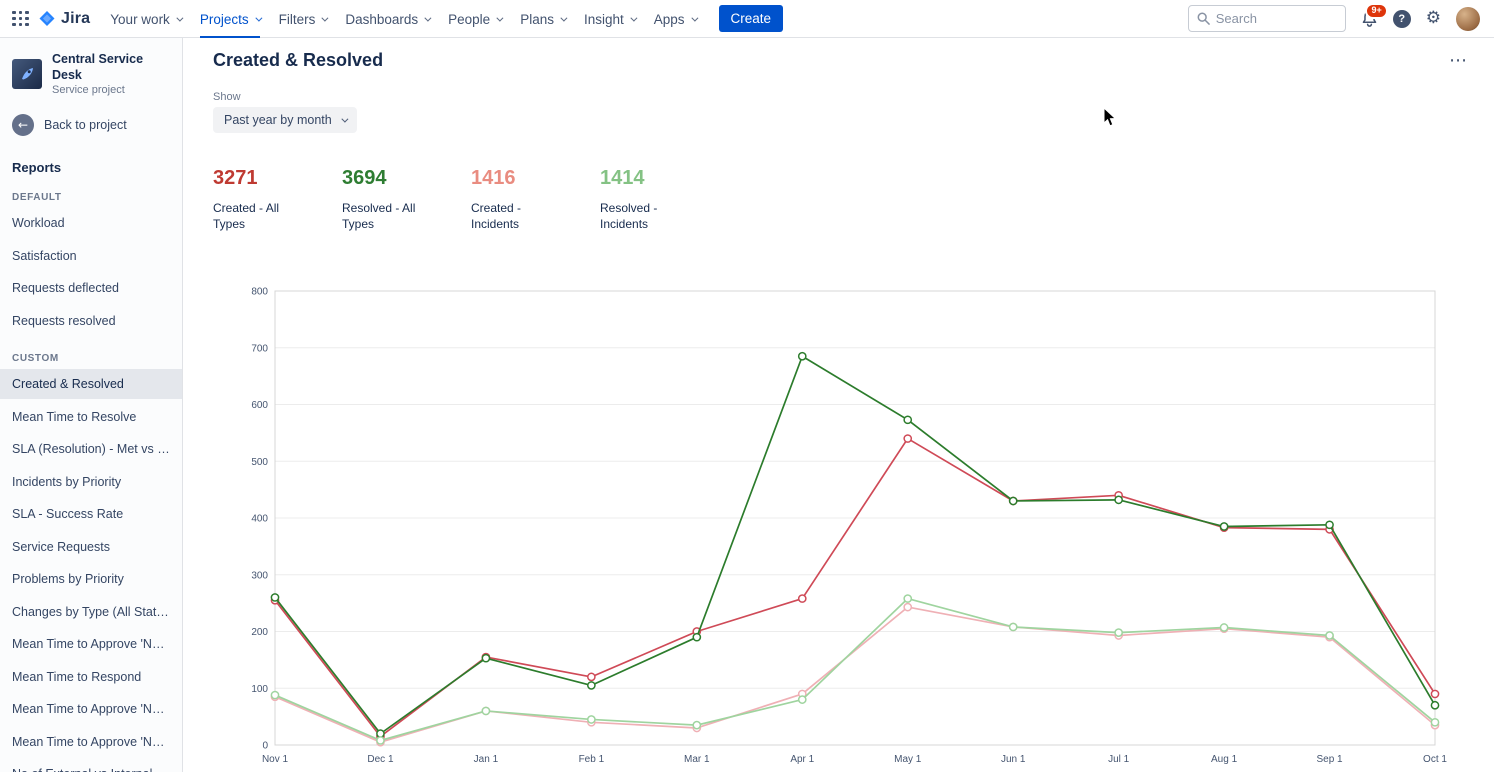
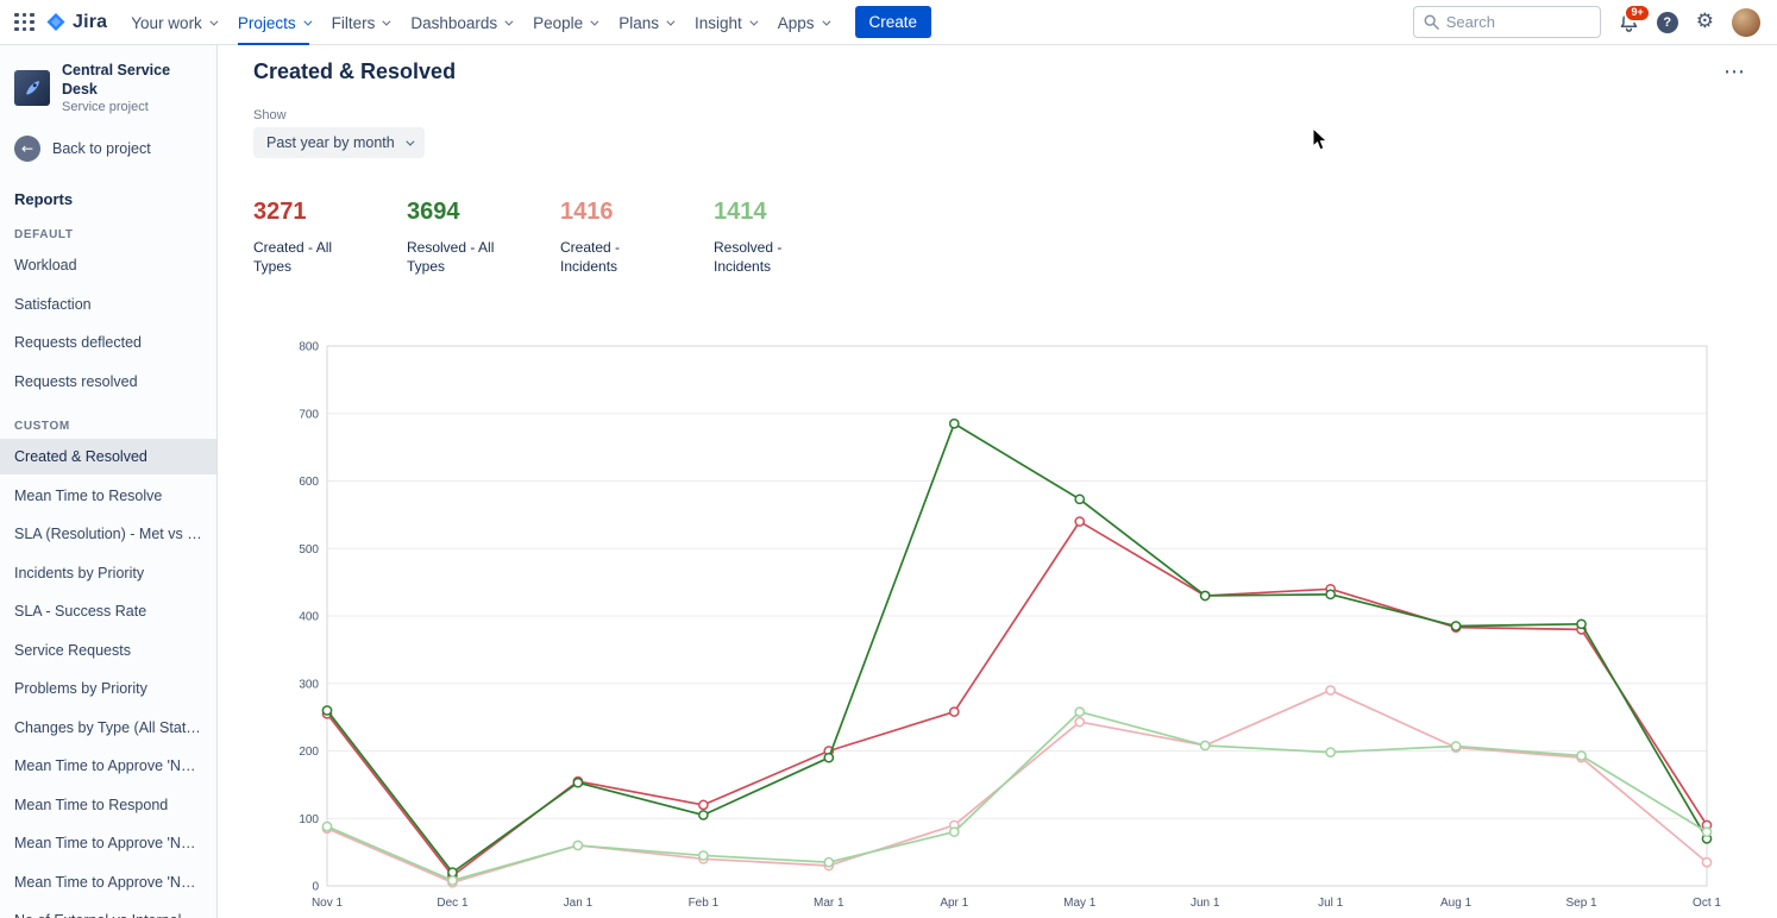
Created - Incidents/Jul 1: 190 -> 290
Resolved - Incidents/Oct 1: 40 -> 80
